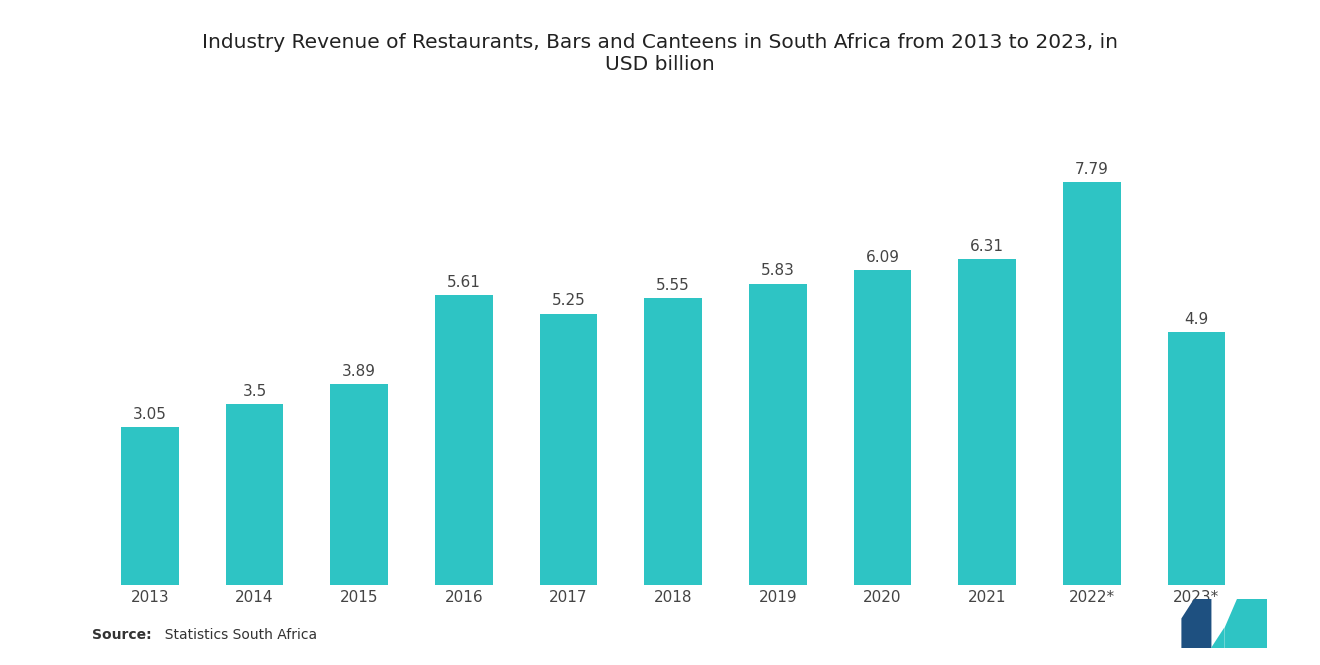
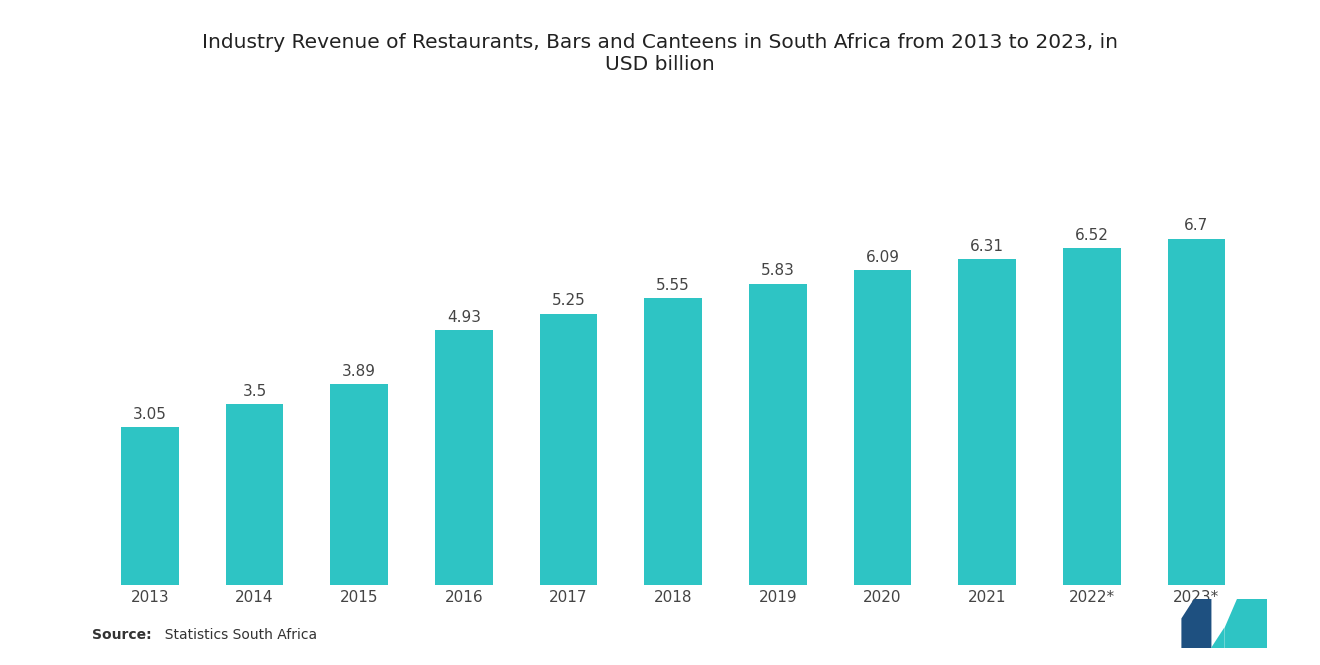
2016: 5.61 -> 4.93
2022*: 7.79 -> 6.52
2023*: 4.9 -> 6.7
